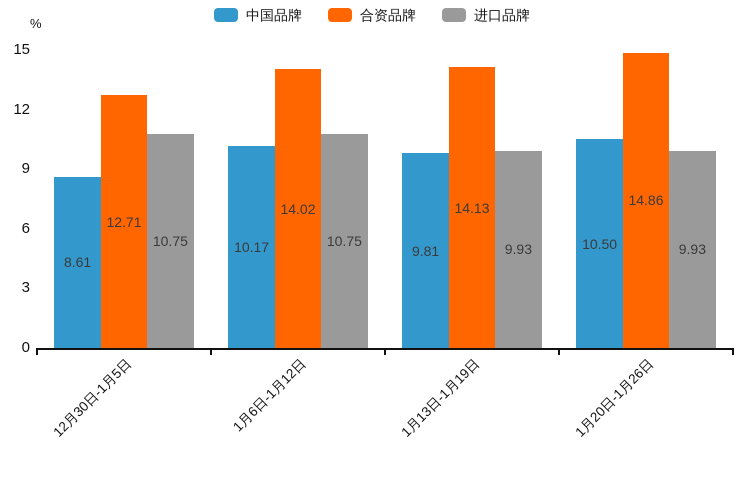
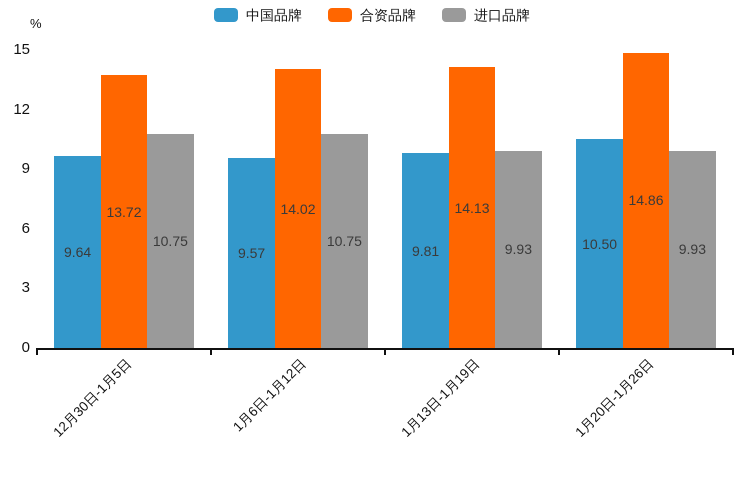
中国品牌/12月30日-1月5日: 8.61 -> 9.64
合资品牌/12月30日-1月5日: 12.71 -> 13.72
中国品牌/1月6日-1月12日: 10.17 -> 9.57
